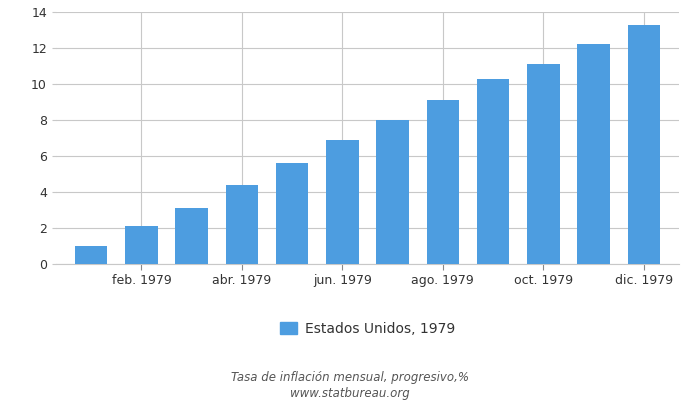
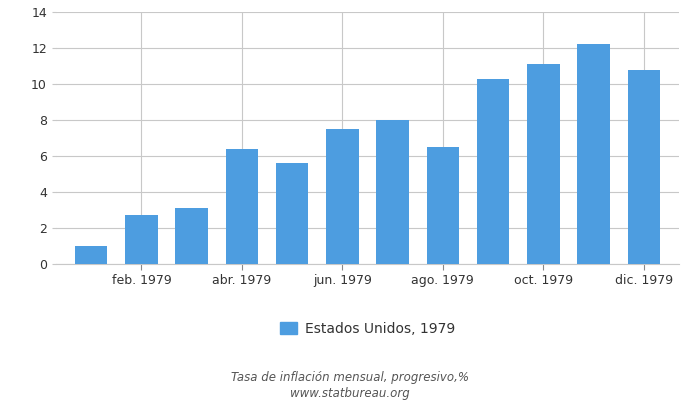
feb. 1979: 2.1 -> 2.7
abr. 1979: 4.4 -> 6.4
jun. 1979: 6.9 -> 7.5
ago. 1979: 9.1 -> 6.5
dic. 1979: 13.3 -> 10.8
